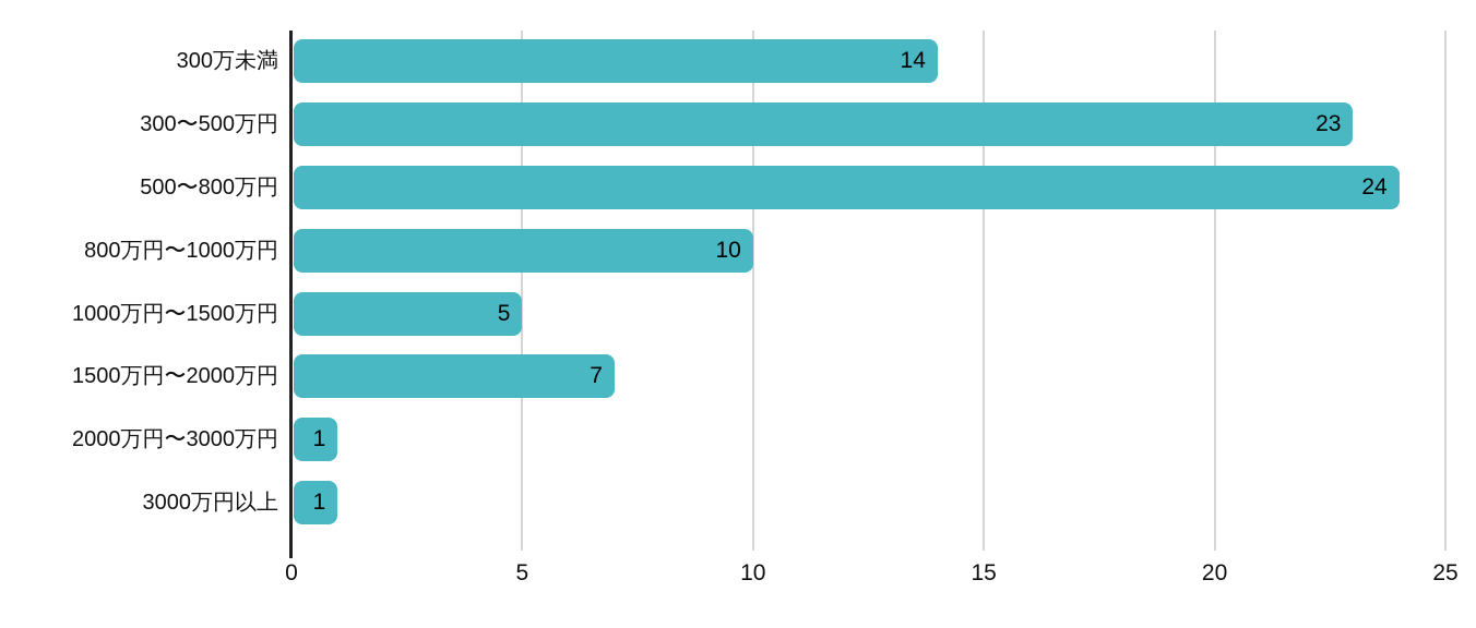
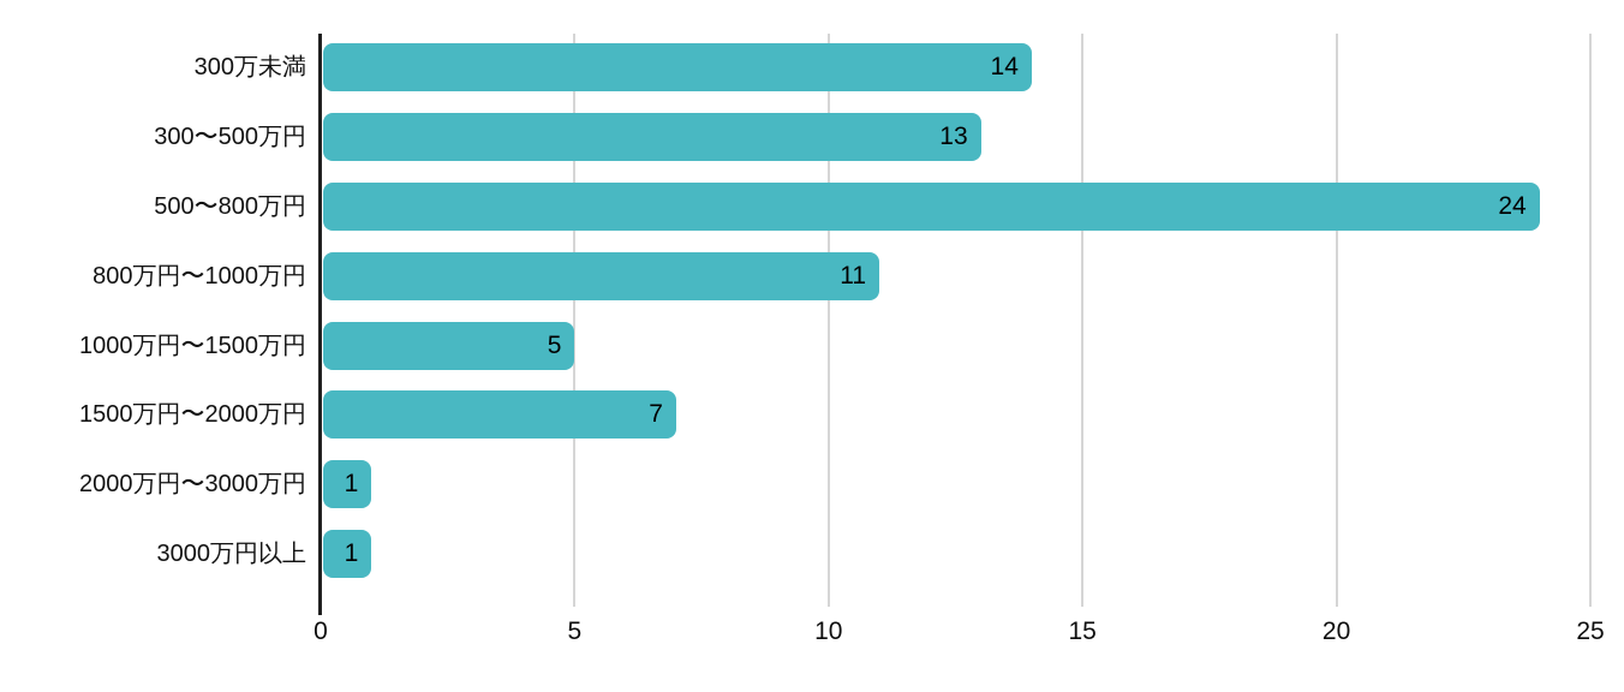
300〜500万円: 23 -> 13
800万円〜1000万円: 10 -> 11
